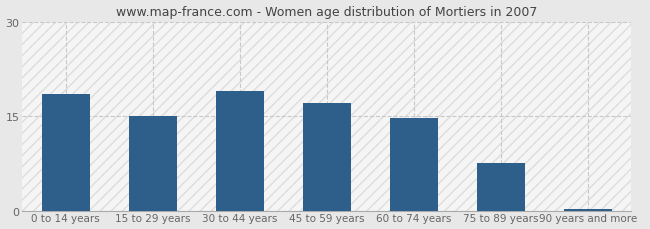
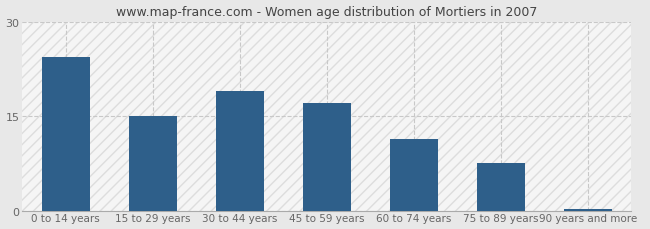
0 to 14 years: 18.5 -> 24.4
60 to 74 years: 14.7 -> 11.4
